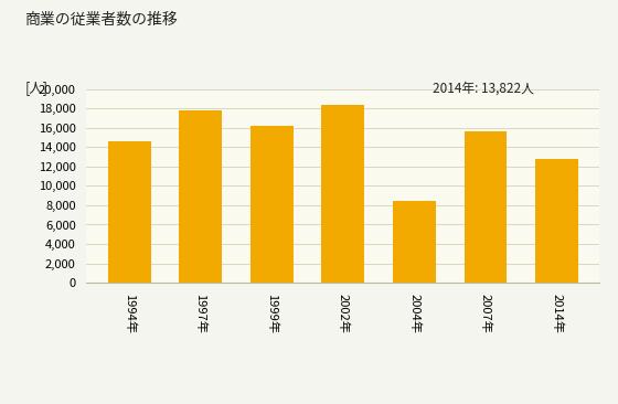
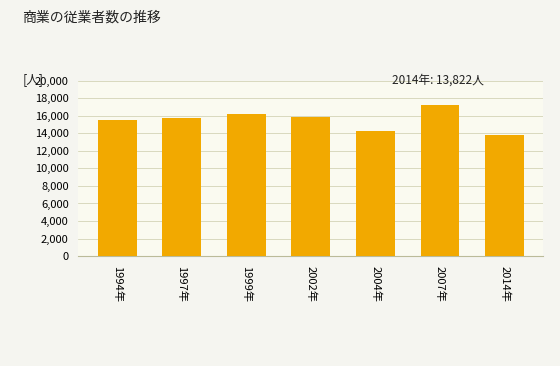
1994年: 14,600 -> 15,500
1997年: 17,800 -> 15,700
2002年: 18,400 -> 15,900
2004年: 8,400 -> 14,200
2007年: 15,600 -> 17,200
2014年: 12,800 -> 13,800
